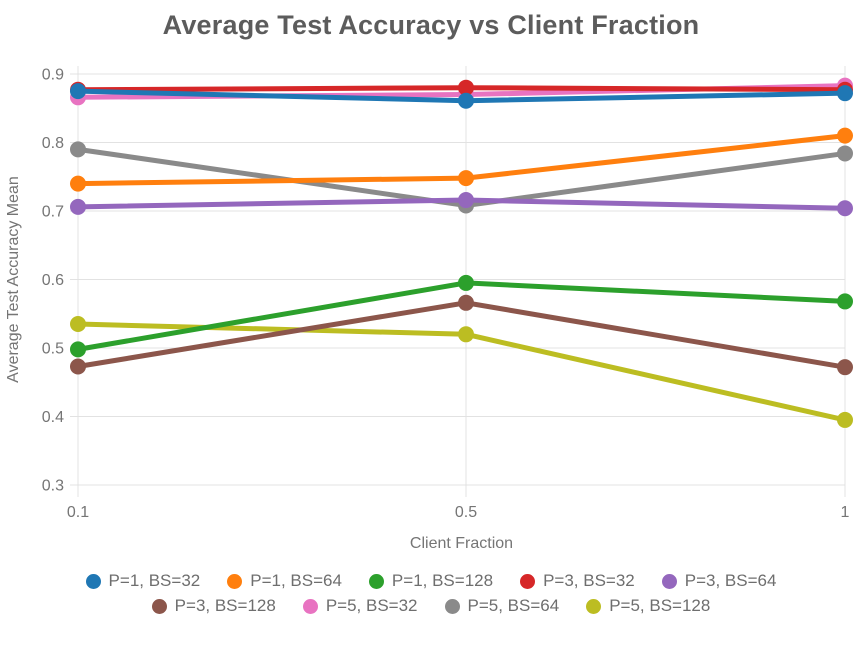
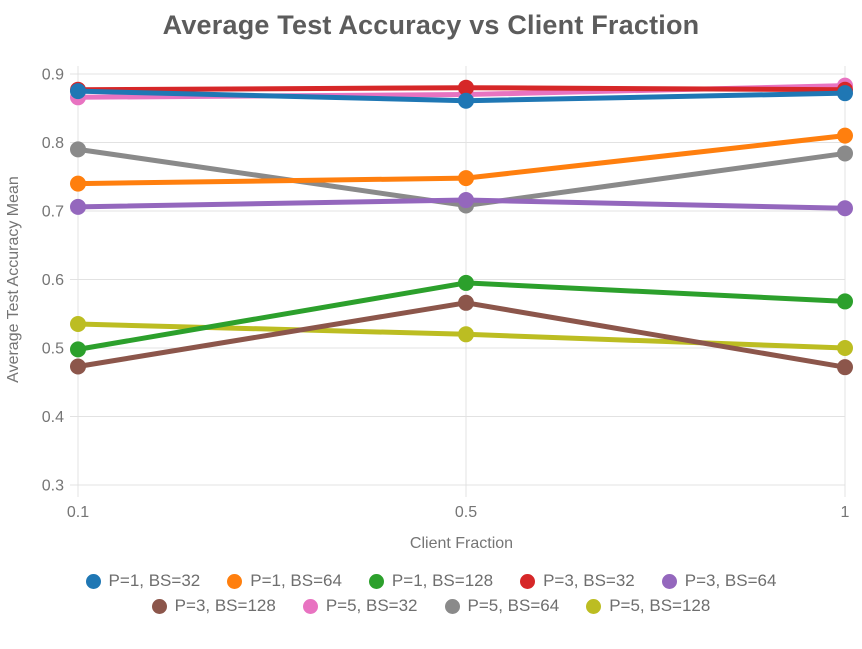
P=5, BS=128/1: 0.40 -> 0.50
